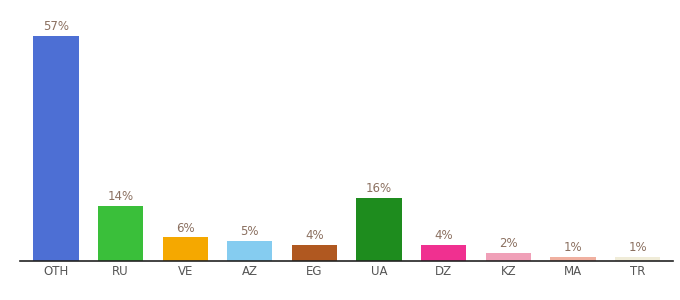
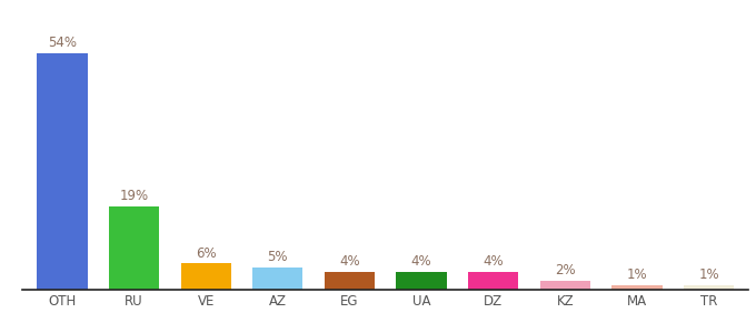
OTH: 57% -> 54%
RU: 14% -> 19%
UA: 16% -> 4%
